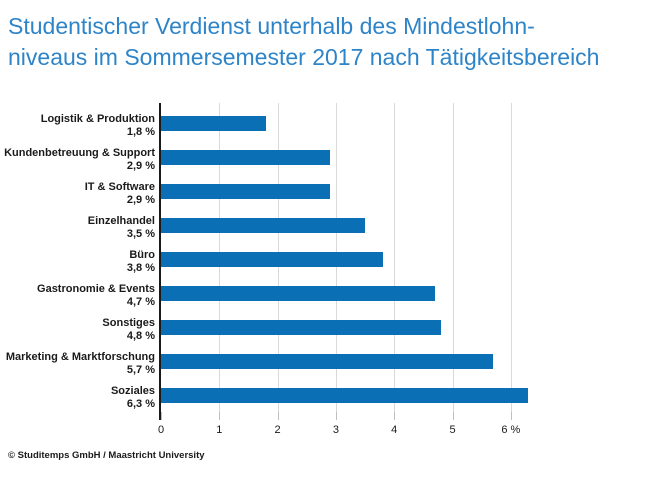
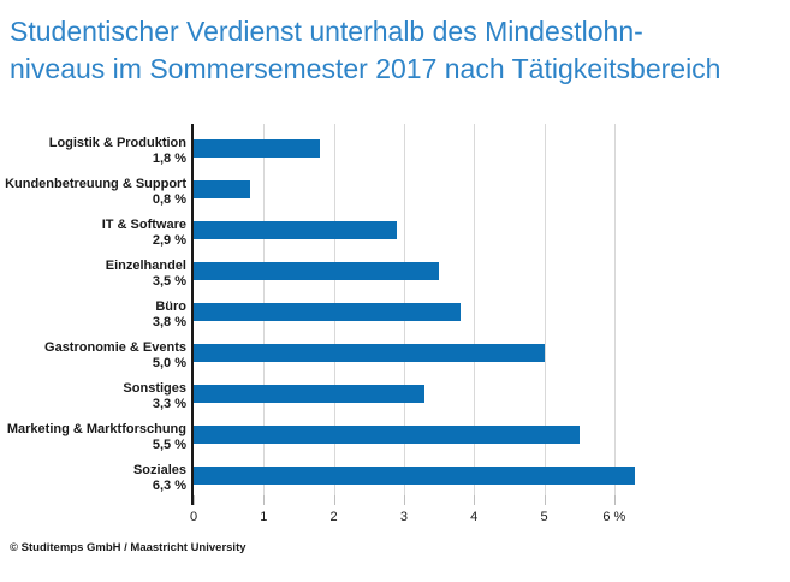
Kundenbetreuung & Support: 2,9 -> 0,8
Gastronomie & Events: 4,7 -> 5,0
Sonstiges: 4,8 -> 3,3
Marketing & Marktforschung: 5,7 -> 5,5
